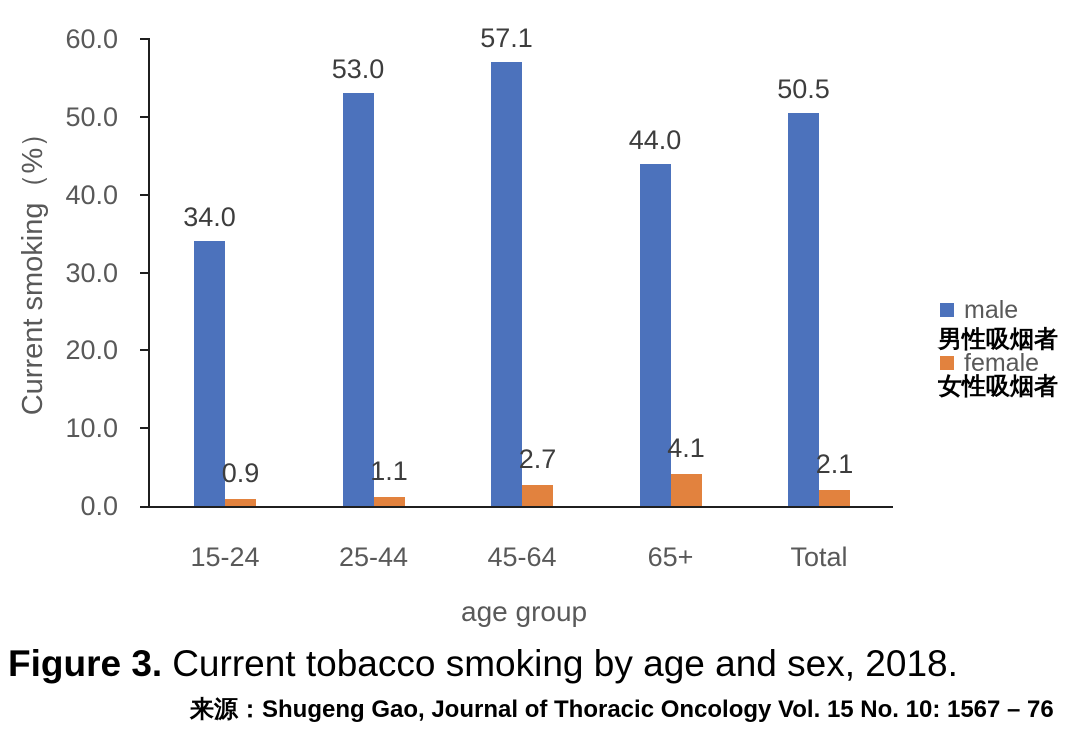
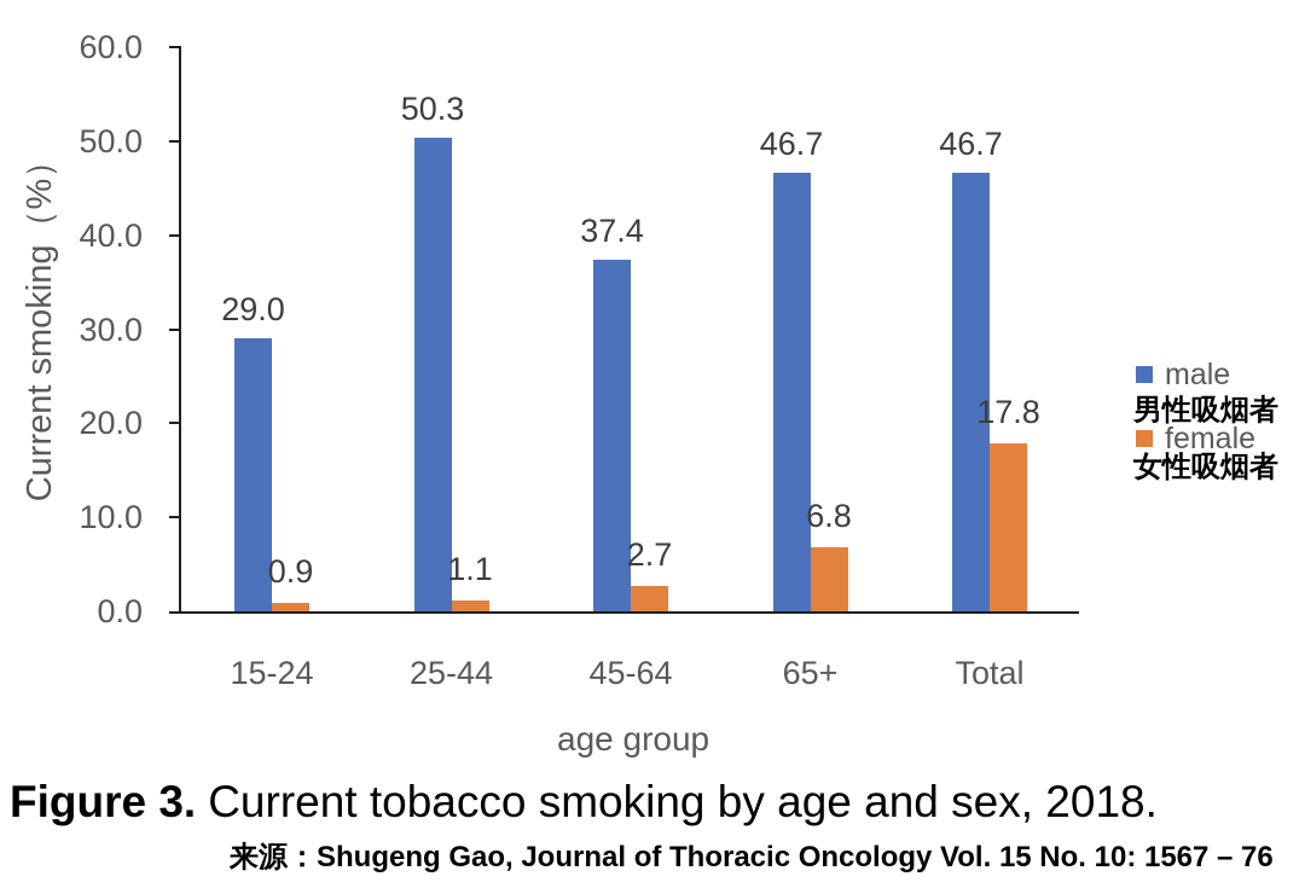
male/15-24: 34.0 -> 29.0
male/25-44: 53.0 -> 50.3
male/45-64: 57.1 -> 37.4
male/65+: 44.0 -> 46.7
female/65+: 4.1 -> 6.8
male/Total: 50.5 -> 46.7
female/Total: 2.1 -> 17.8
